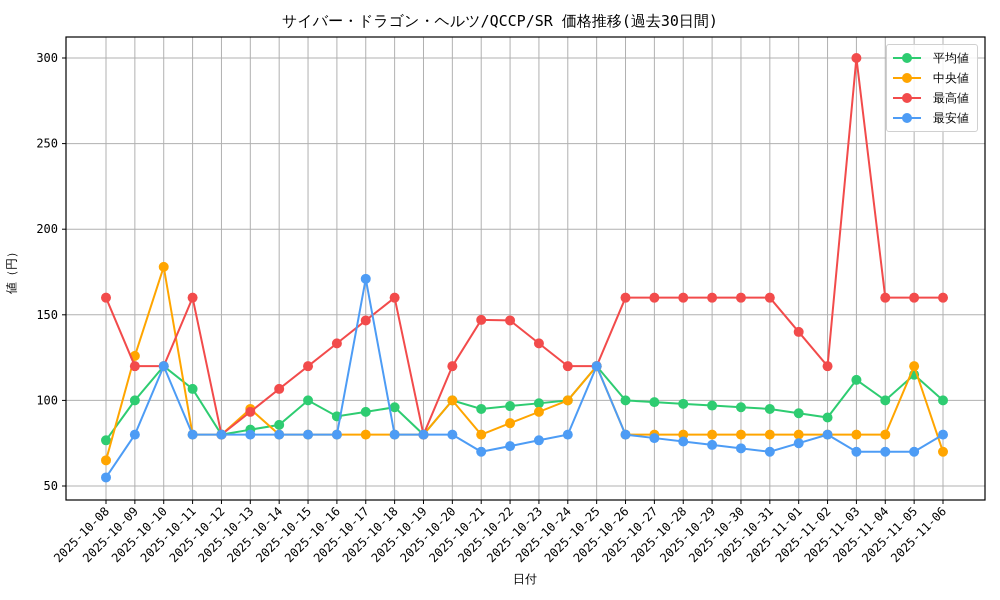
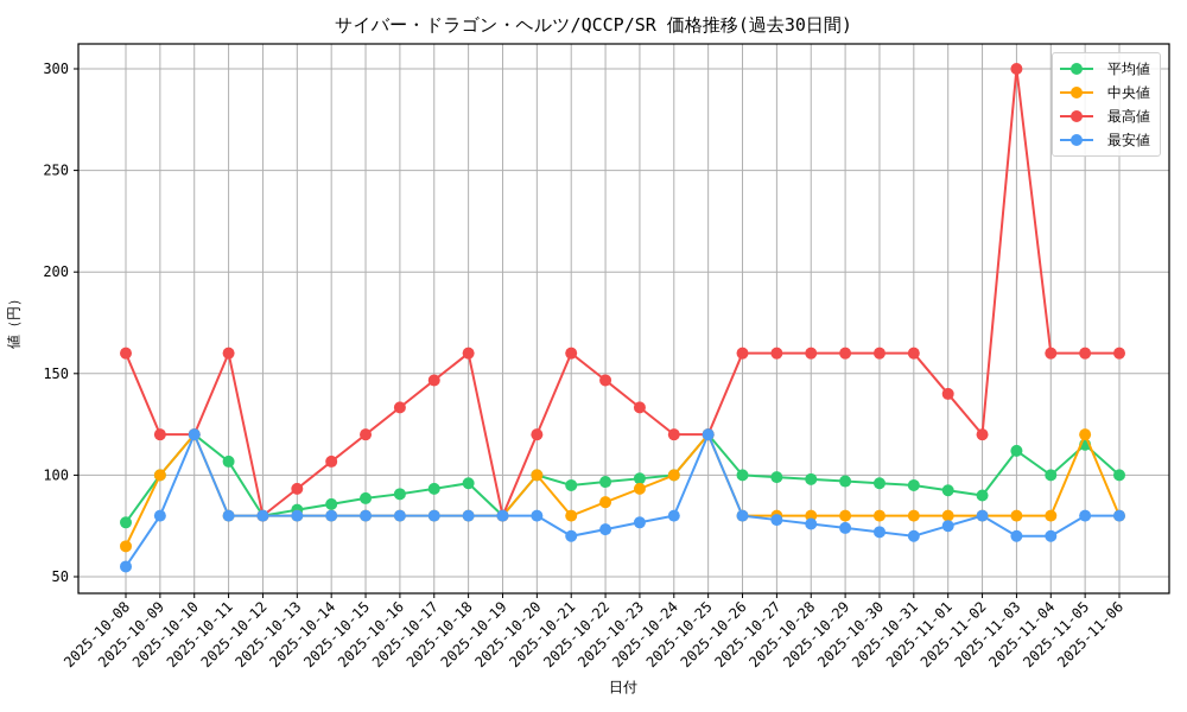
中央値/2025-10-09: 126 -> 100
中央値/2025-10-10: 178 -> 120
中央値/2025-10-13: 95 -> 80
平均値/2025-10-15: 100 -> 89
最安値/2025-10-17: 171 -> 80
最高値/2025-10-21: 147 -> 160
最安値/2025-11-05: 70 -> 80
中央値/2025-11-06: 70 -> 80
